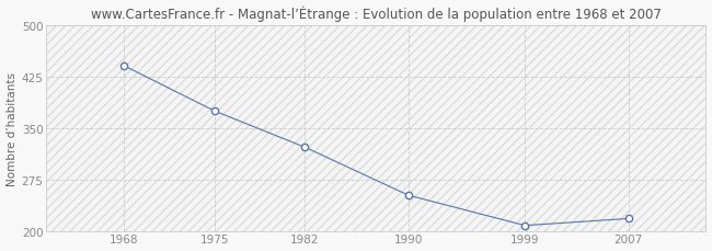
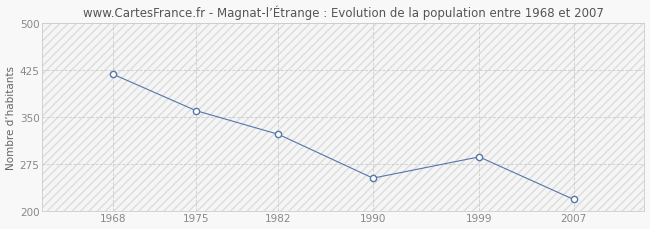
1968: 441 -> 418
1975: 375 -> 360
1999: 208 -> 286
